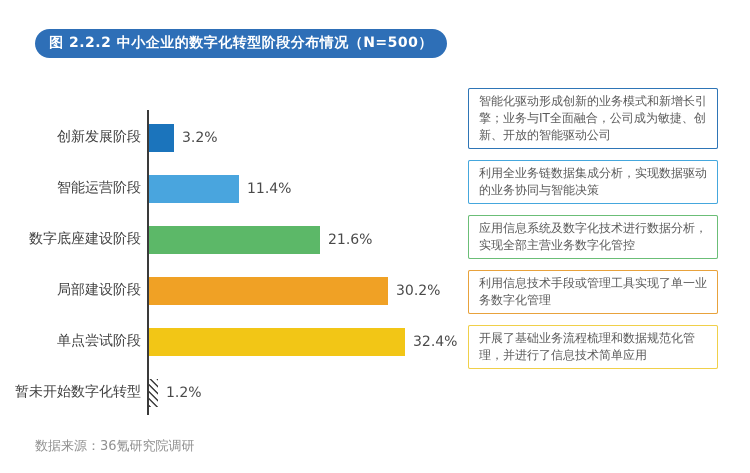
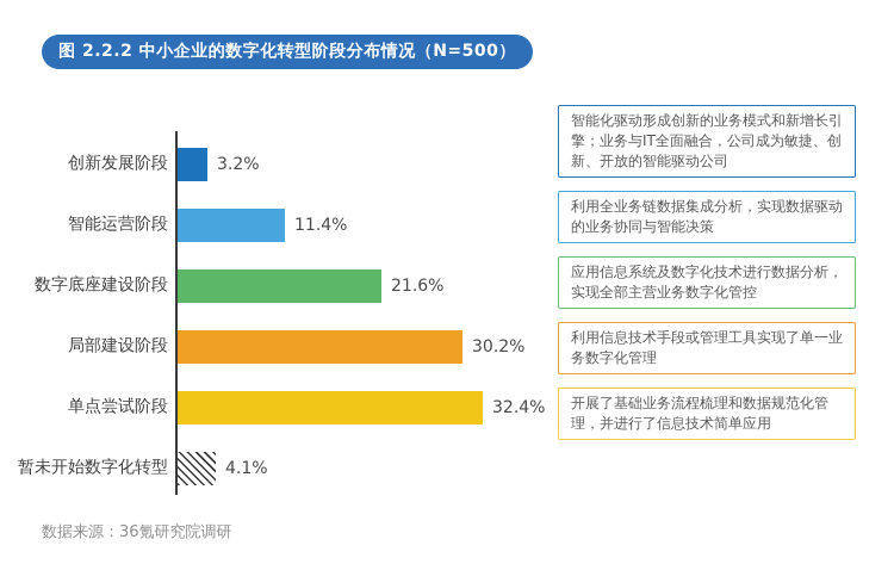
暂未开始数字化转型: 1.2% -> 4.1%
